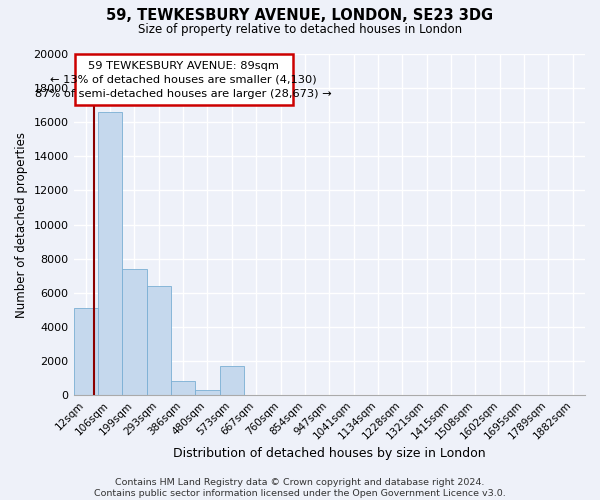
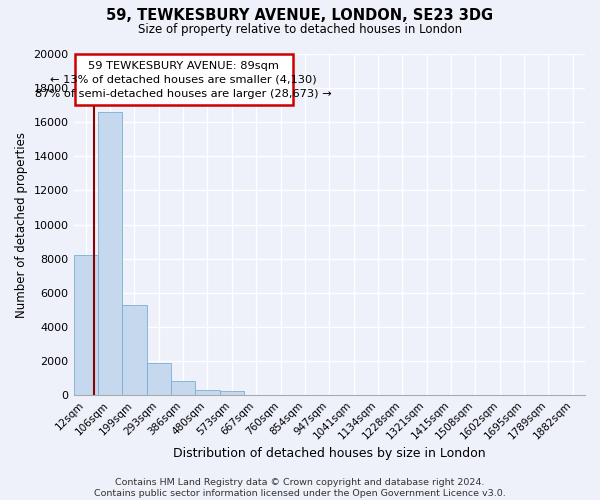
12sqm: 5100 -> 8200
199sqm: 7400 -> 5300
293sqm: 6400 -> 1800
573sqm: 1700 -> 200
